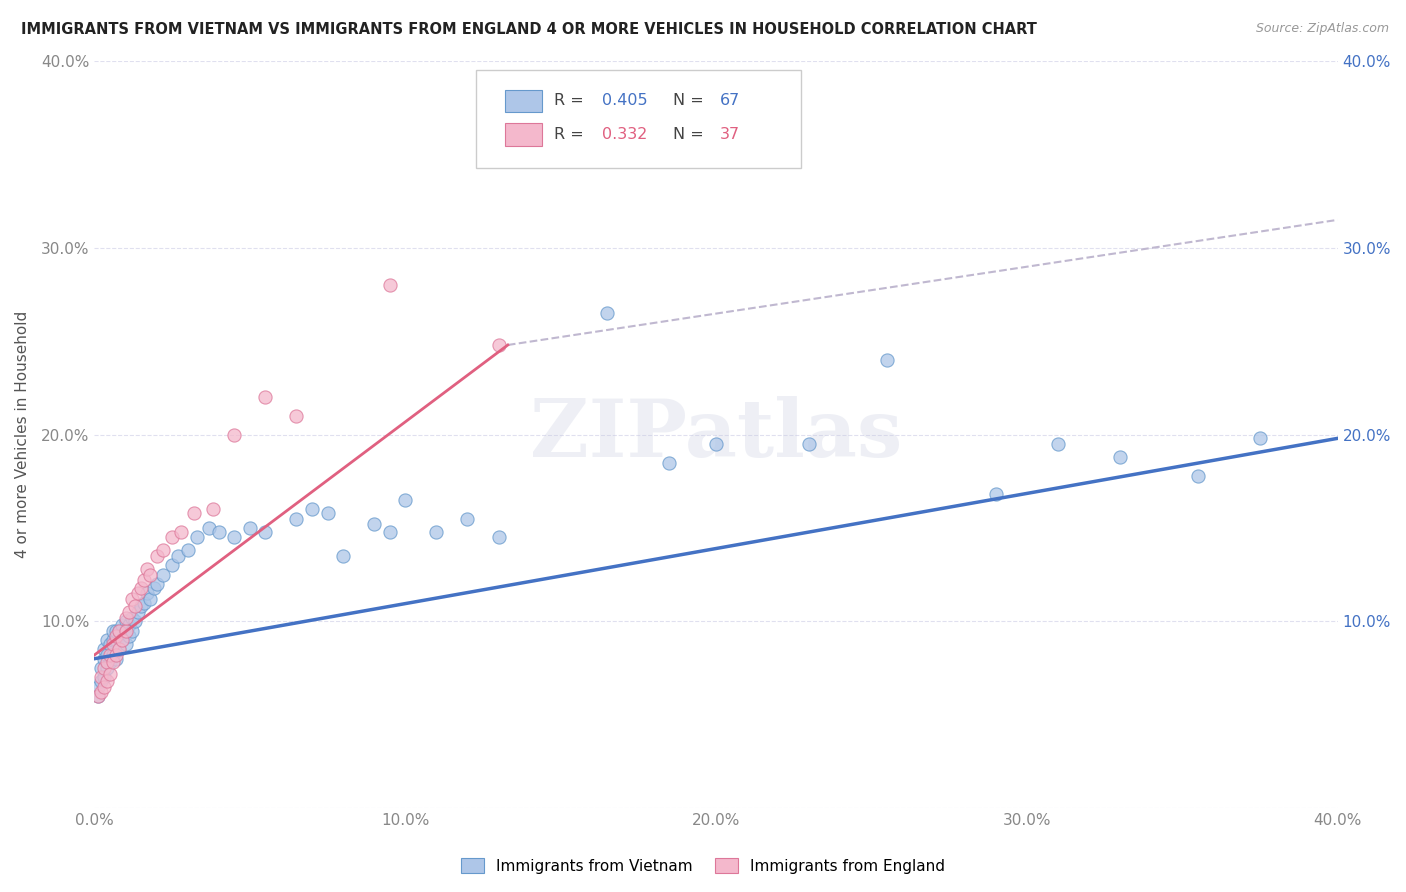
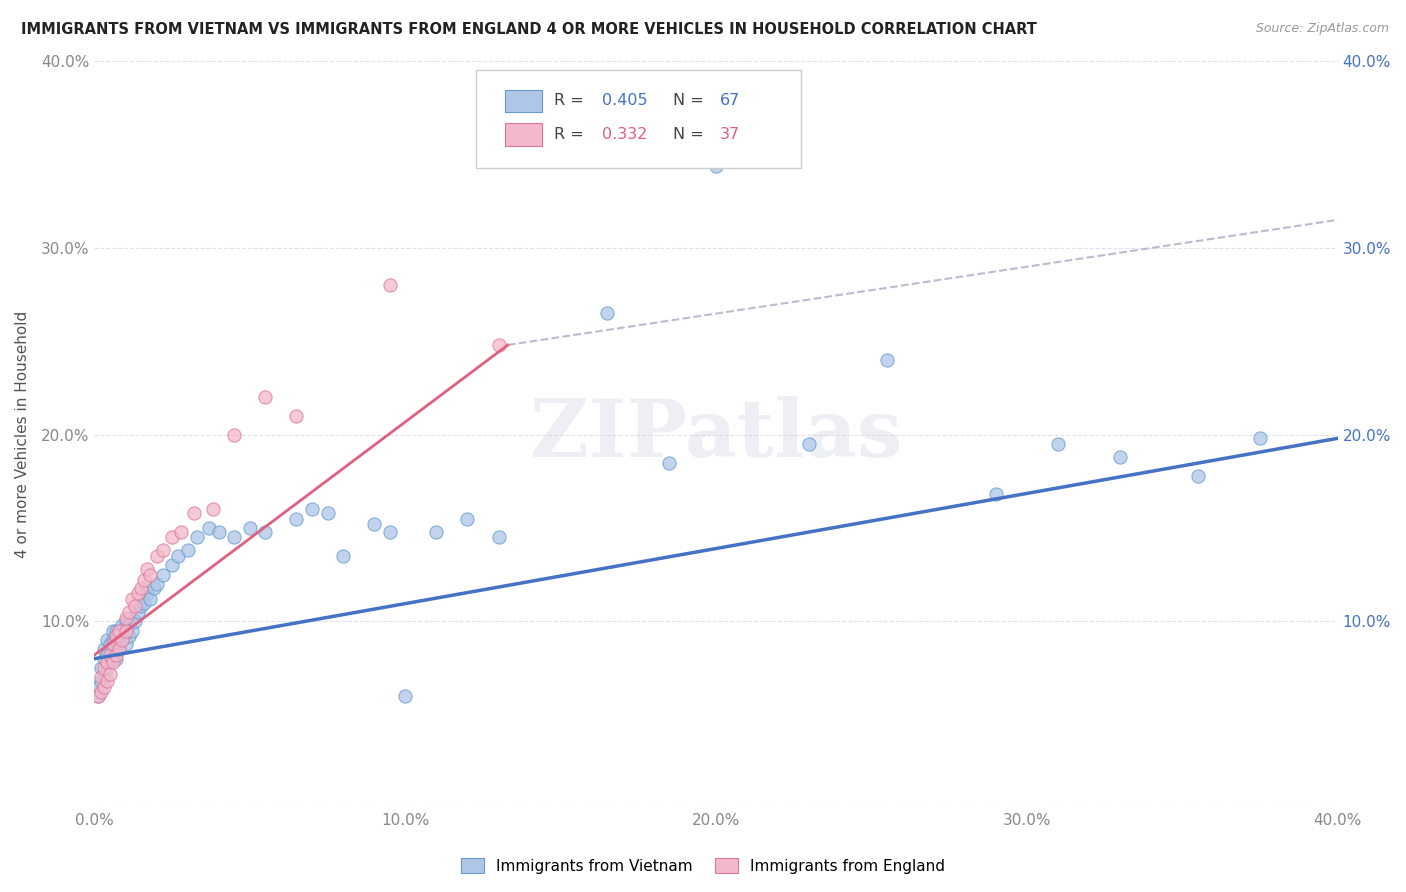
Immigrants from Vietnam/10.0%: 16.5% -> 6.0%
Immigrants from Vietnam/20.0%: 19.5% -> 34.4%
